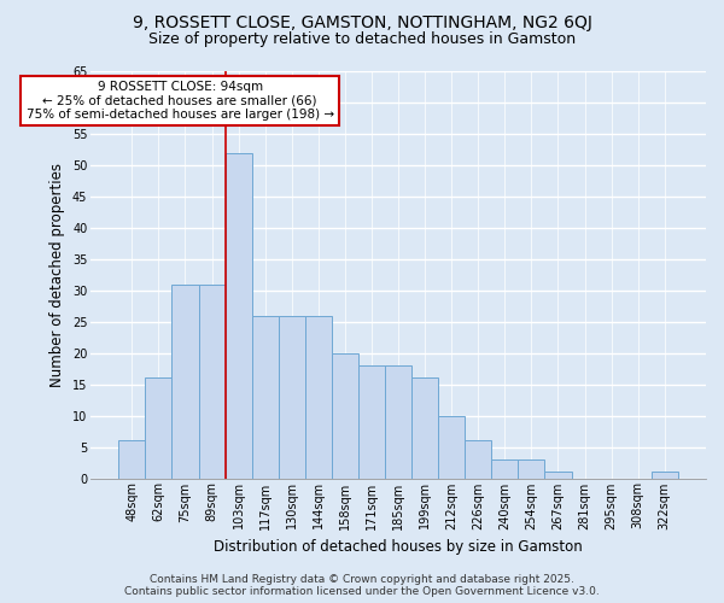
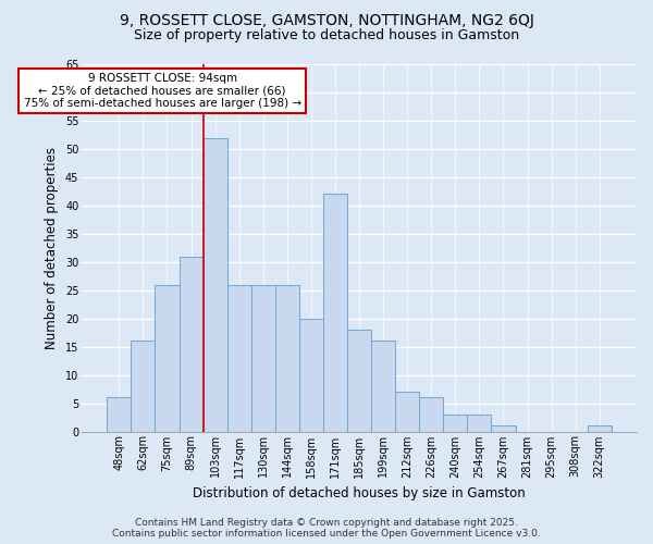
75sqm: 31 -> 26
171sqm: 18 -> 42
212sqm: 10 -> 7
